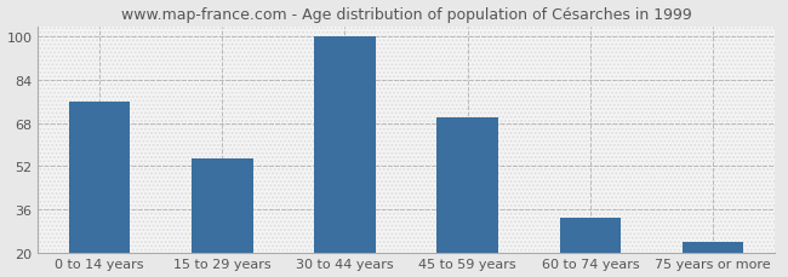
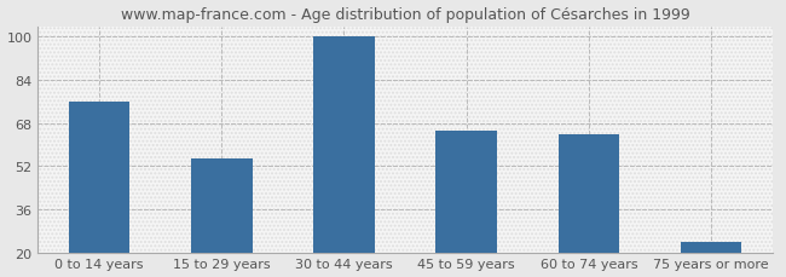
45 to 59 years: 70 -> 65
60 to 74 years: 33 -> 64
